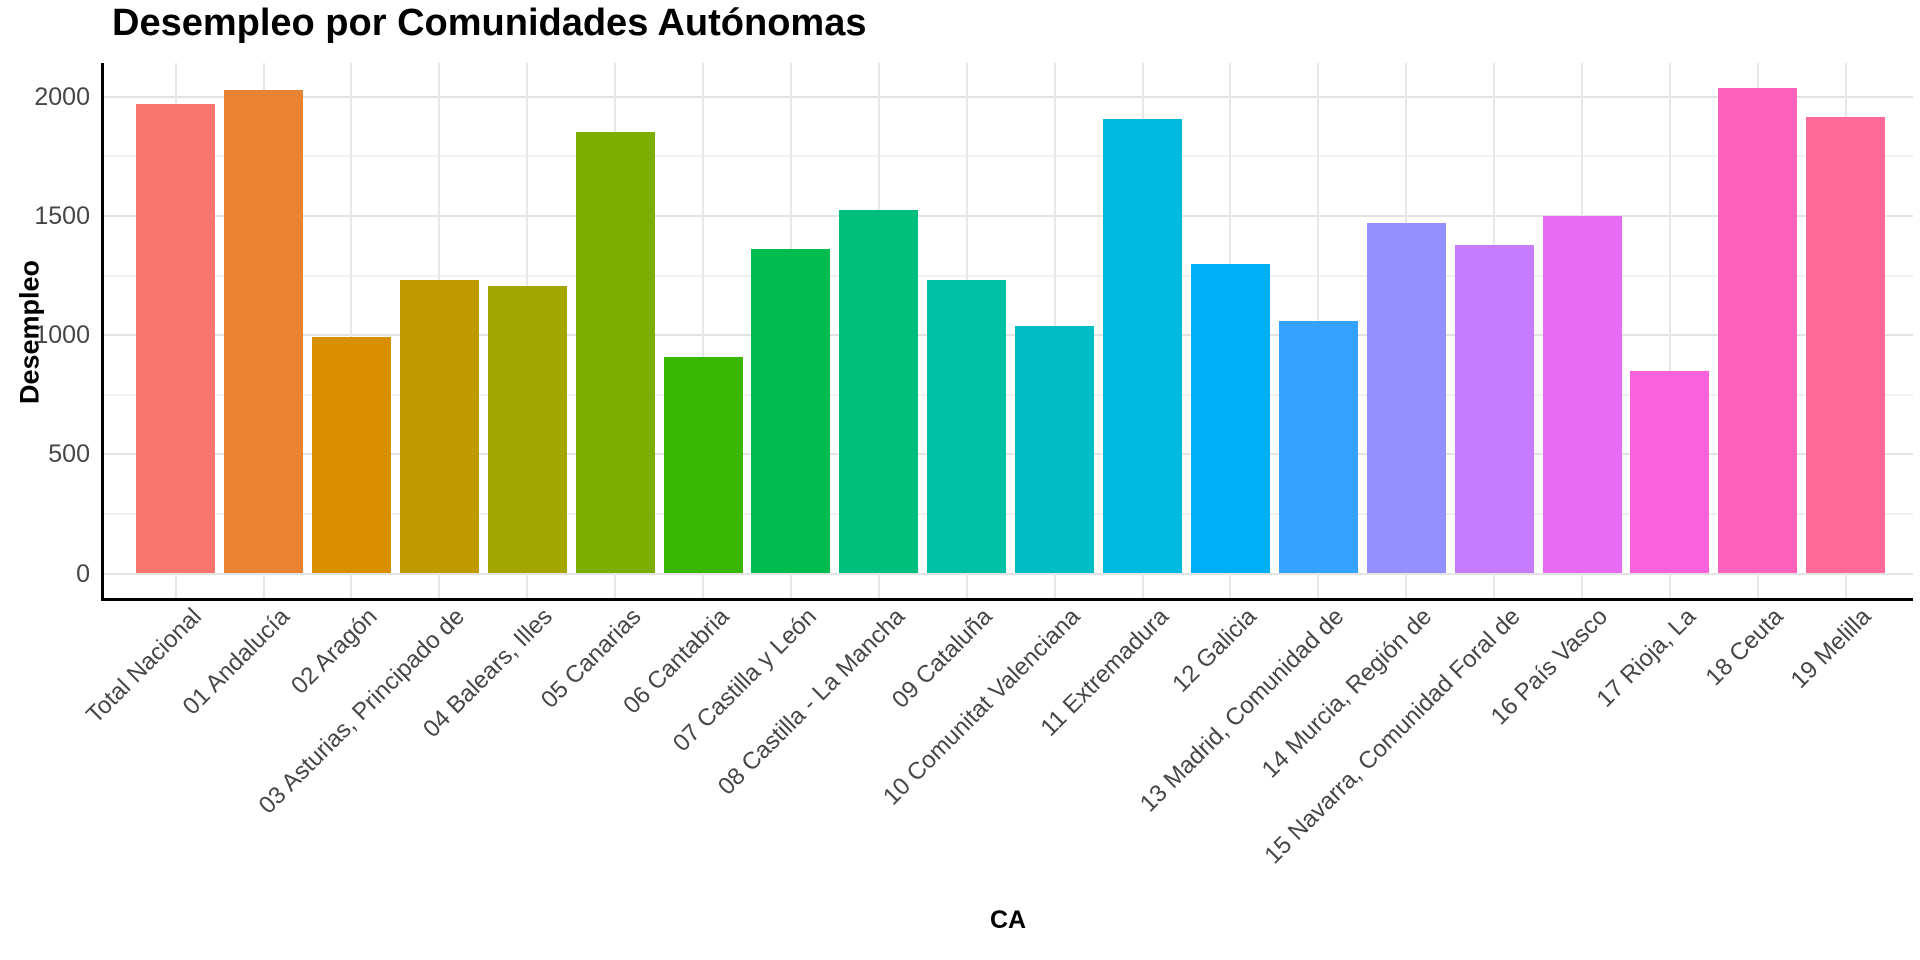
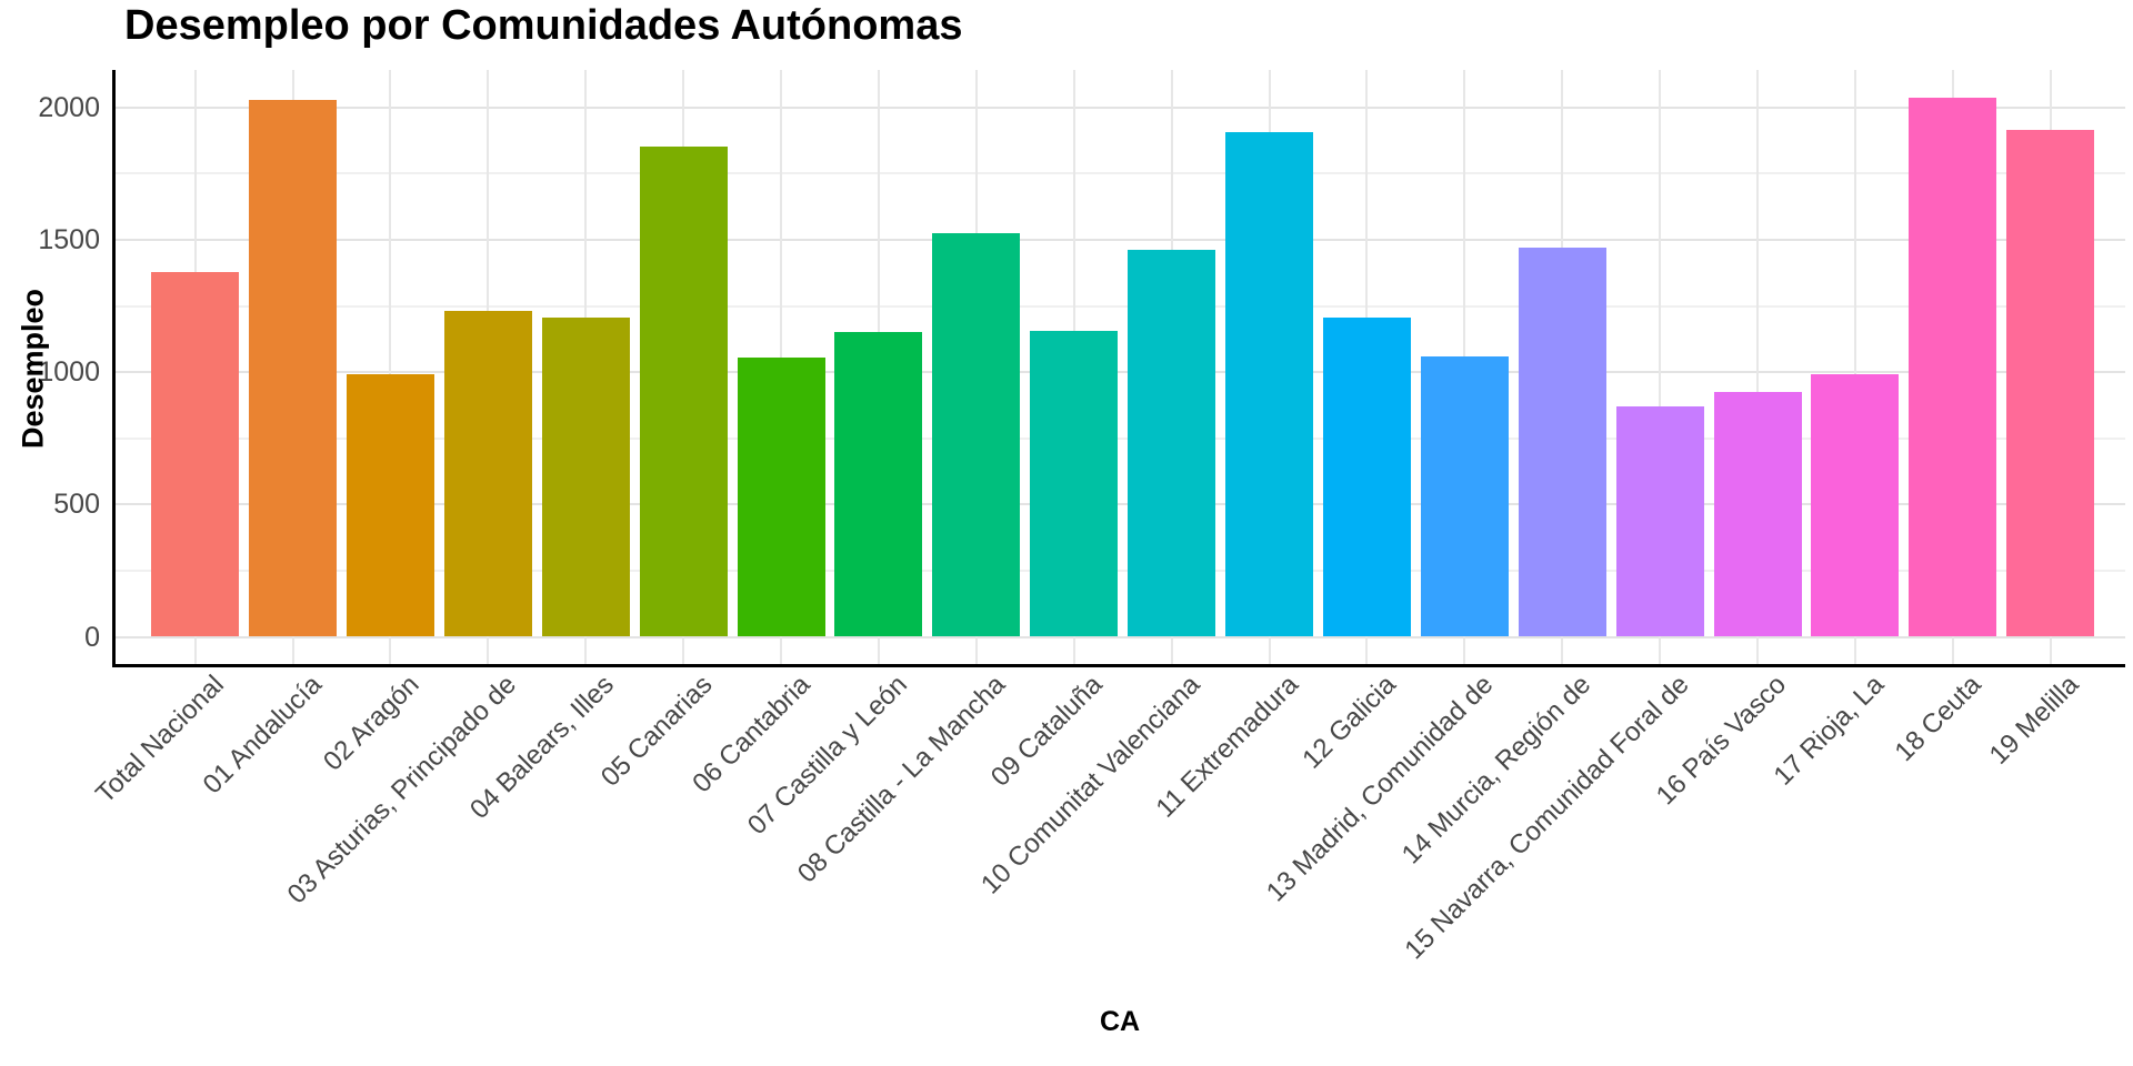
Total Nacional: 1970 -> 1380
06 Cantabria: 910 -> 1060
07 Castilla y León: 1360 -> 1150
09 Cataluña: 1230 -> 1160
10 Comunitat Valenciana: 1040 -> 1460
12 Galicia: 1300 -> 1200
15 Navarra, Comunidad Foral de: 1380 -> 870
16 País Vasco: 1500 -> 920
17 Rioja, La: 850 -> 990
